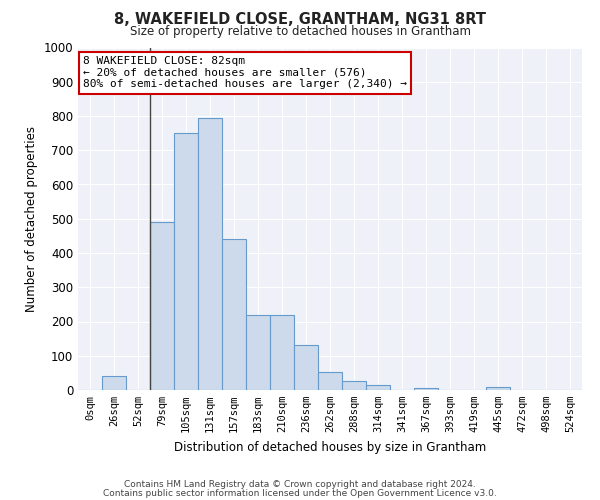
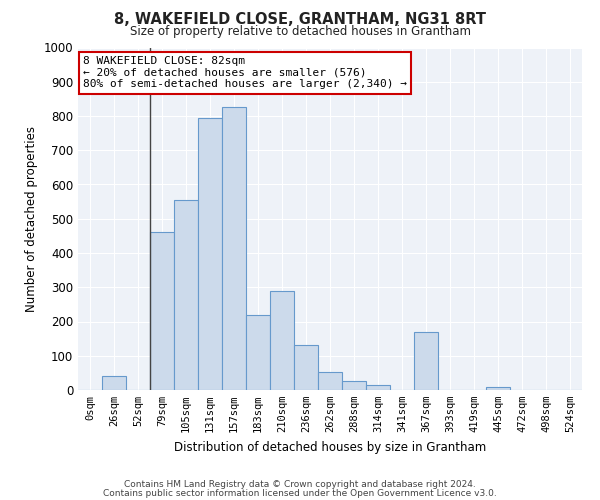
79sqm: 490 -> 460
105sqm: 750 -> 555
157sqm: 440 -> 825
210sqm: 220 -> 290
367sqm: 7 -> 170
